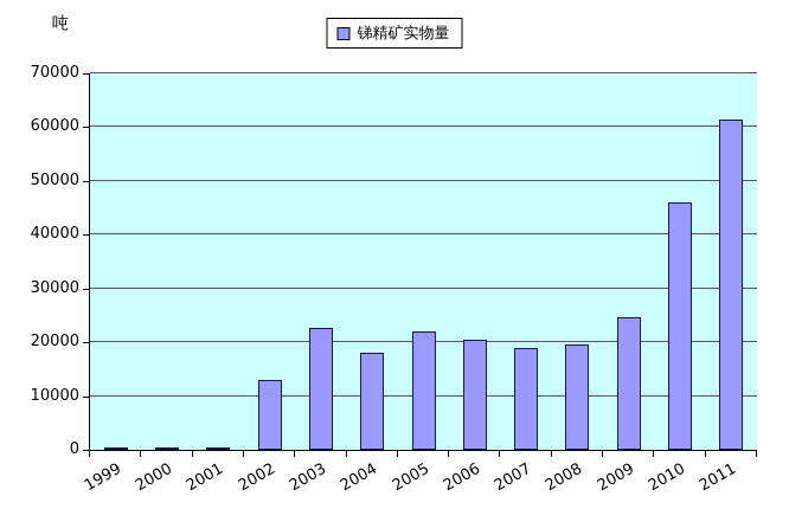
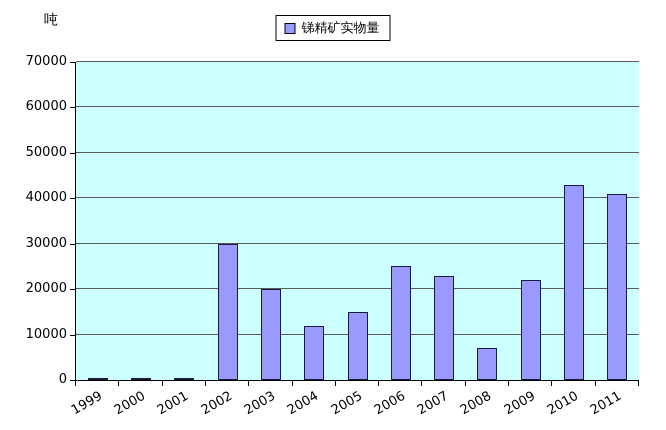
2002: 13000 -> 30000
2003: 23000 -> 20000
2004: 18000 -> 12000
2005: 22000 -> 15000
2006: 20000 -> 25000
2007: 19000 -> 23000
2008: 20000 -> 7000
2009: 25000 -> 22000
2010: 46000 -> 43000
2011: 62000 -> 41000
